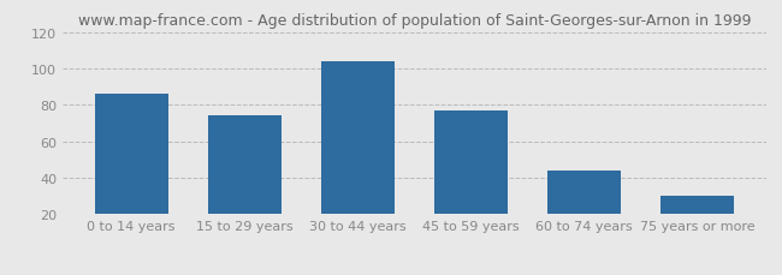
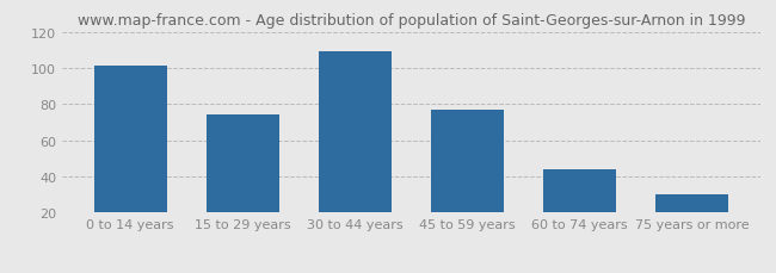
0 to 14 years: 86 -> 101
30 to 44 years: 104 -> 109
